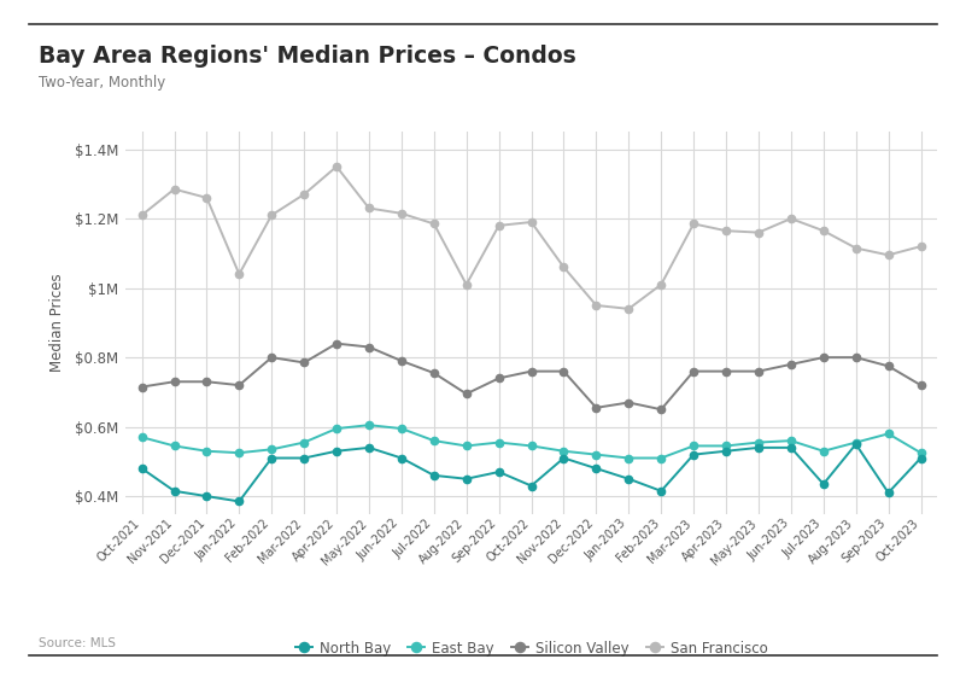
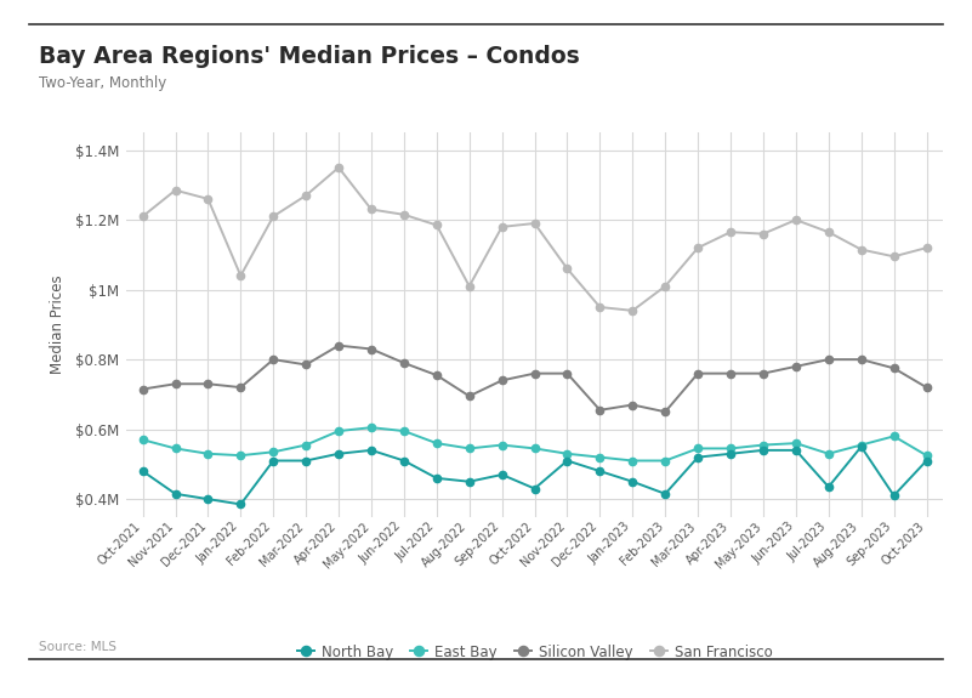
San Francisco/Mar-2023: $1.185M -> $1.120M
